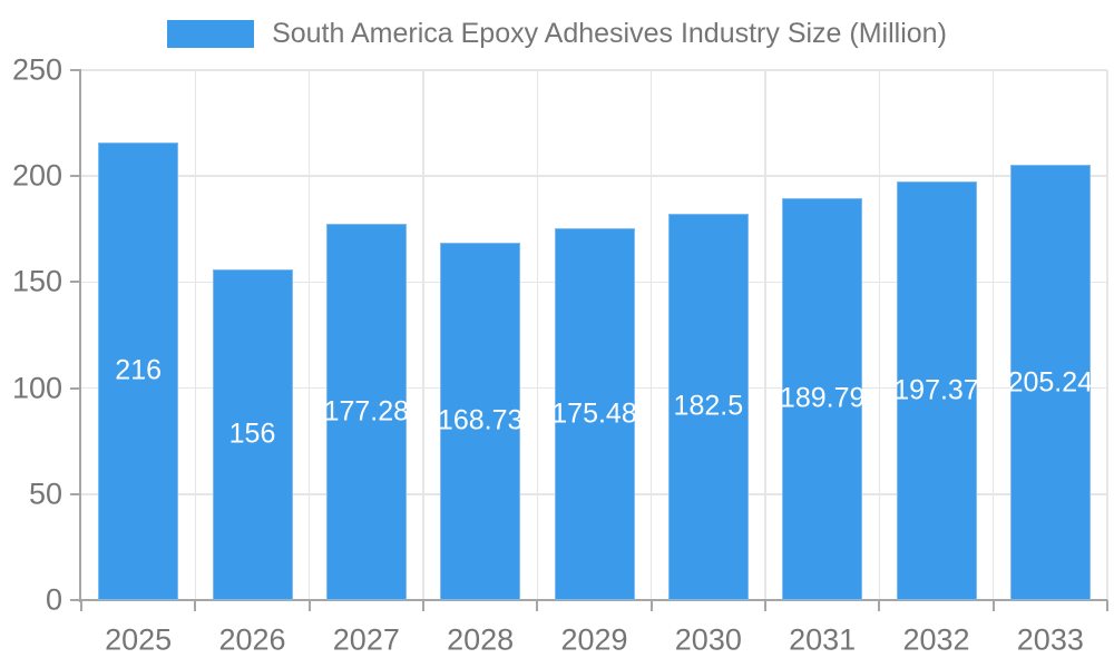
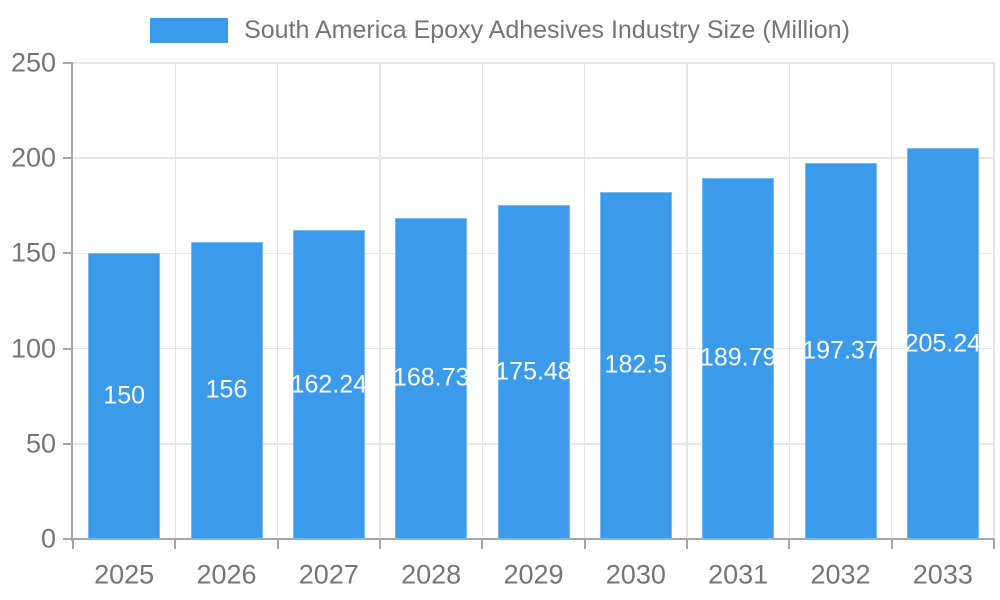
2025: 216 -> 150
2027: 177.28 -> 162.24
